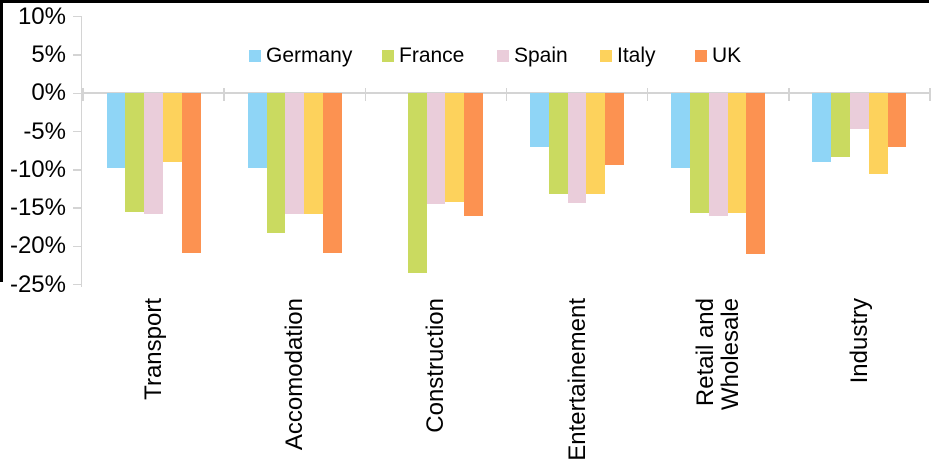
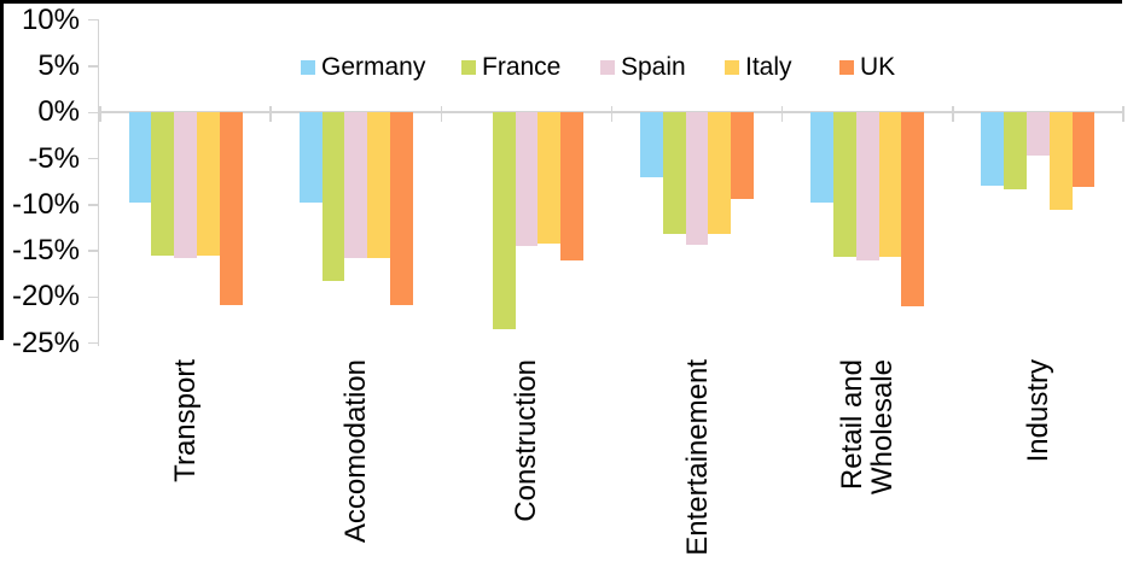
Italy/Transport: -9% -> -16%
Germany/Industry: -9% -> -8%
UK/Industry: -7% -> -8%
